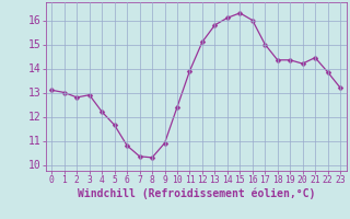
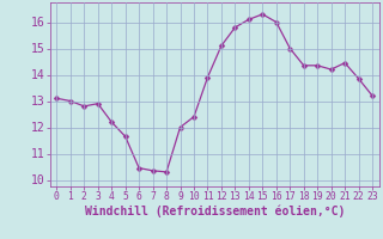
6: 10.80 -> 10.45
9: 10.90 -> 12.00
